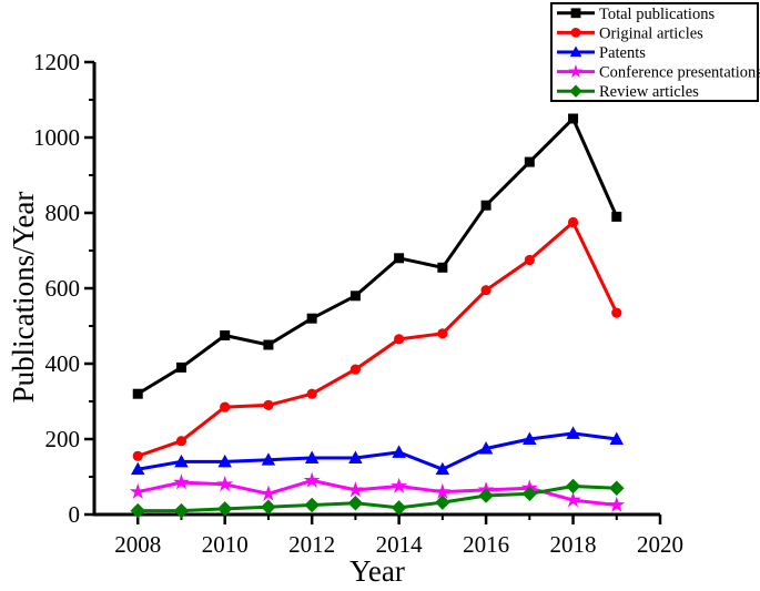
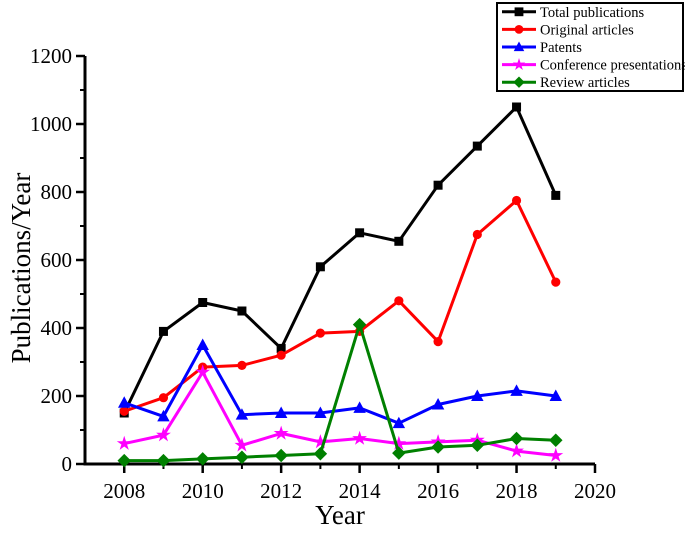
Total publications/2008: 320 -> 150
Patents/2008: 120 -> 180
Patents/2010: 140 -> 350
Conference presentations/2010: 80 -> 270
Total publications/2012: 520 -> 340
Original articles/2014: 460 -> 390
Review articles/2014: 20 -> 410
Original articles/2016: 600 -> 360
